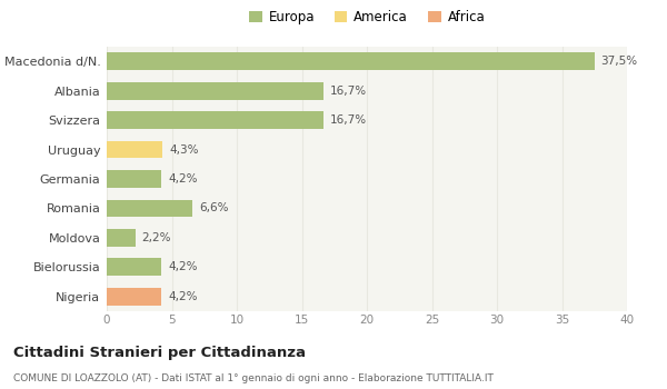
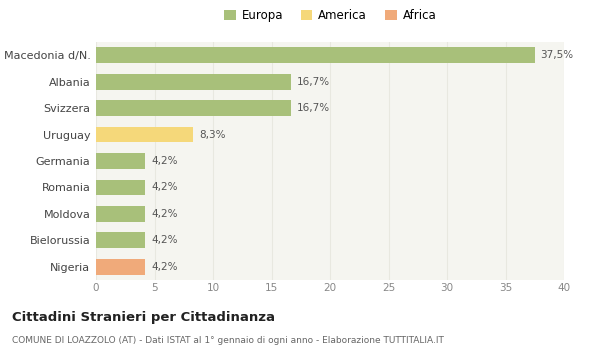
Uruguay: 4,3% -> 8,3%
Romania: 6,6% -> 4,2%
Moldova: 2,2% -> 4,2%
